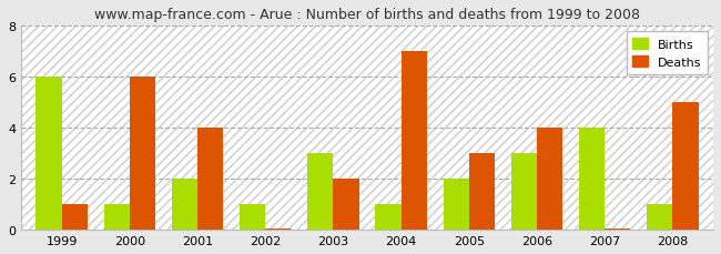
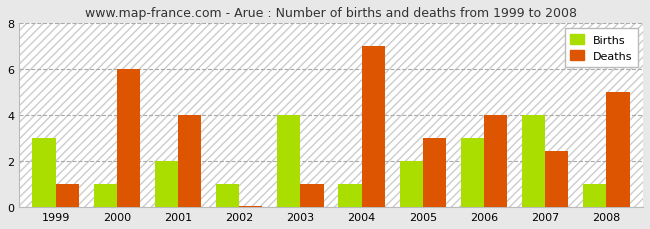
Births/1999: 6 -> 3
Births/2003: 3 -> 4
Deaths/2003: 2.00 -> 1.00
Deaths/2007: 0.05 -> 2.45
